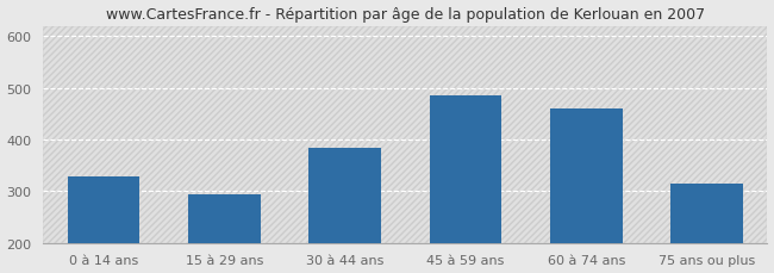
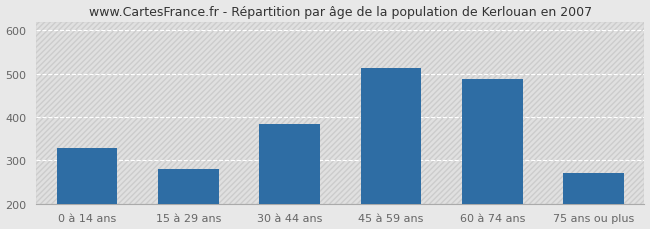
15 à 29 ans: 295 -> 280
45 à 59 ans: 485 -> 513
60 à 74 ans: 460 -> 488
75 ans ou plus: 315 -> 271
